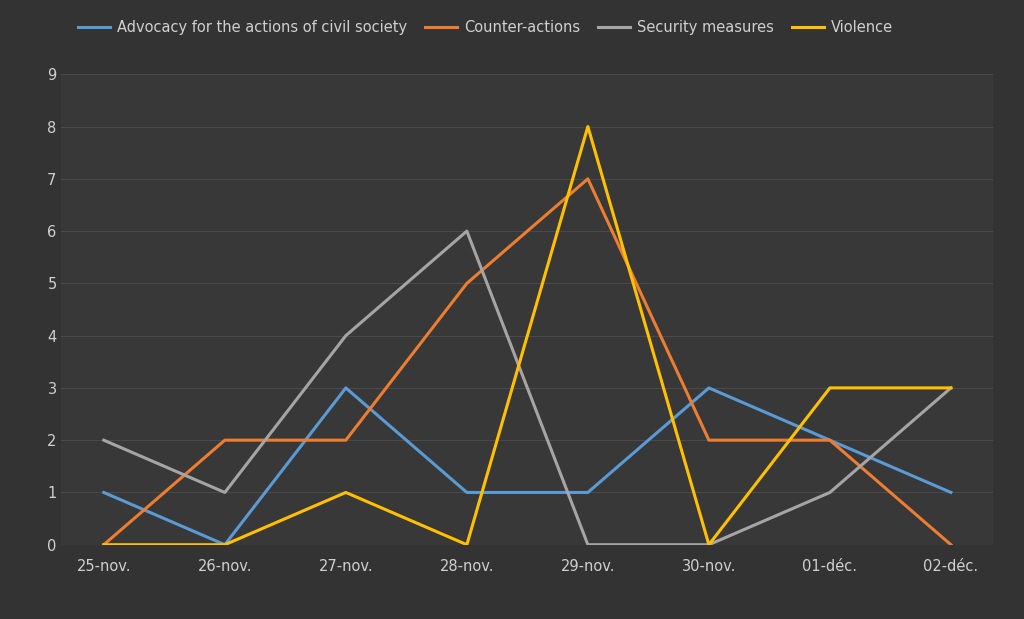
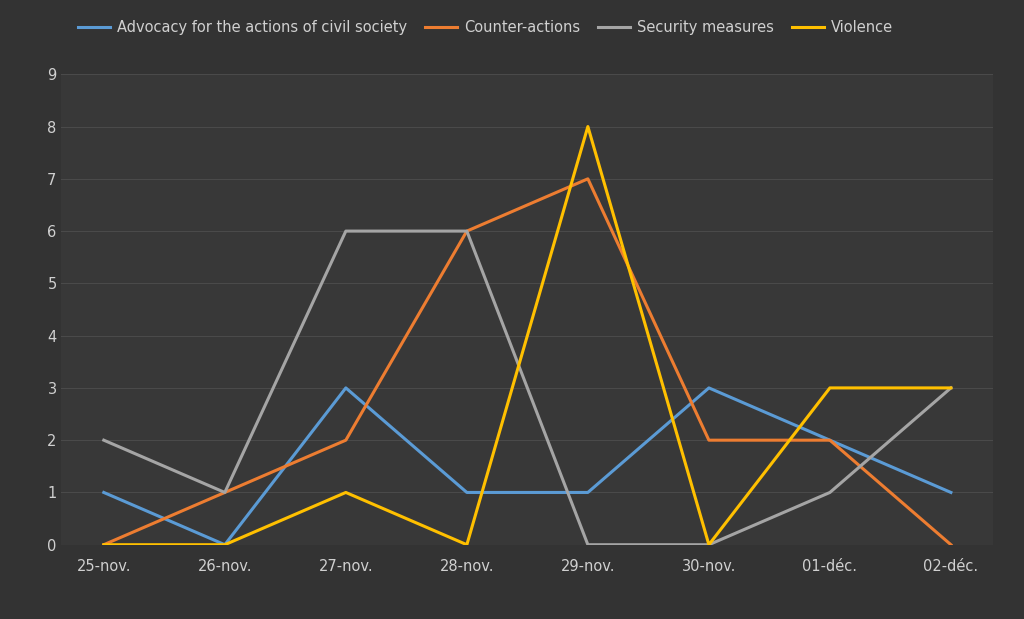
Counter-actions/26-nov.: 2 -> 1
Security measures/27-nov.: 4 -> 6
Counter-actions/28-nov.: 5 -> 6
